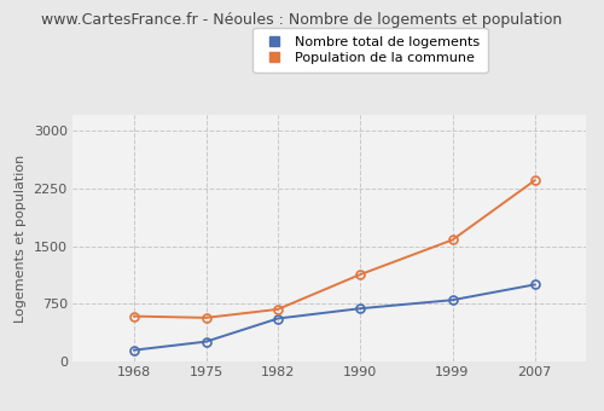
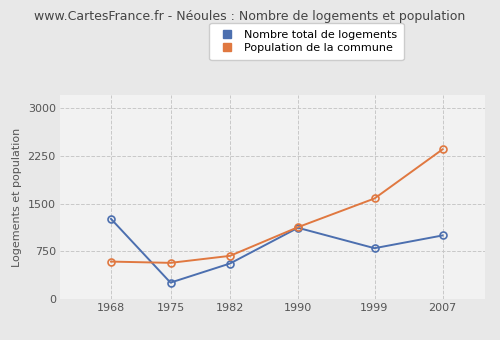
Nombre total de logements/1968: 150 -> 1260
Nombre total de logements/1990: 690 -> 1120
